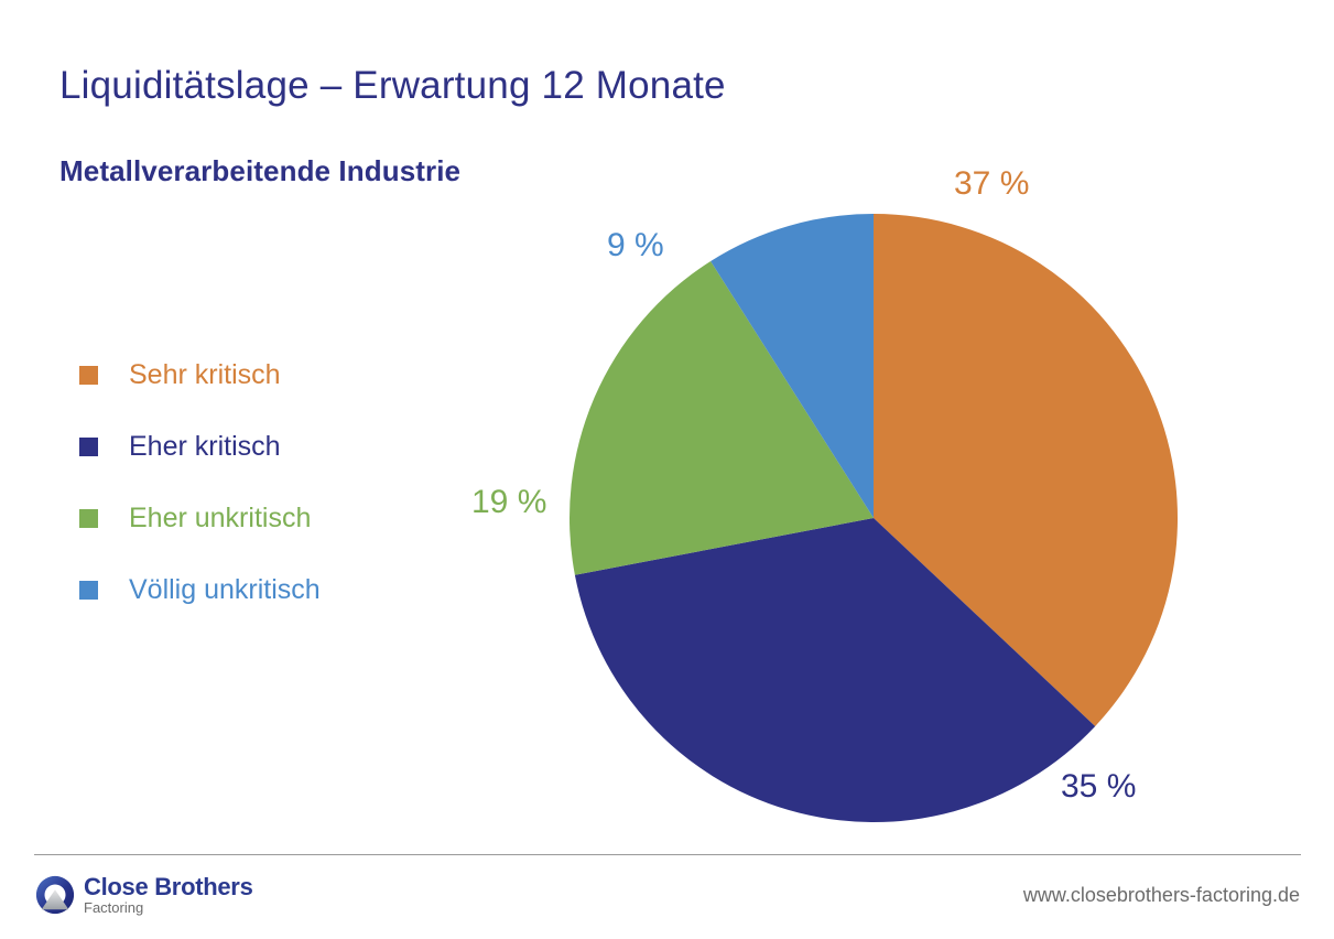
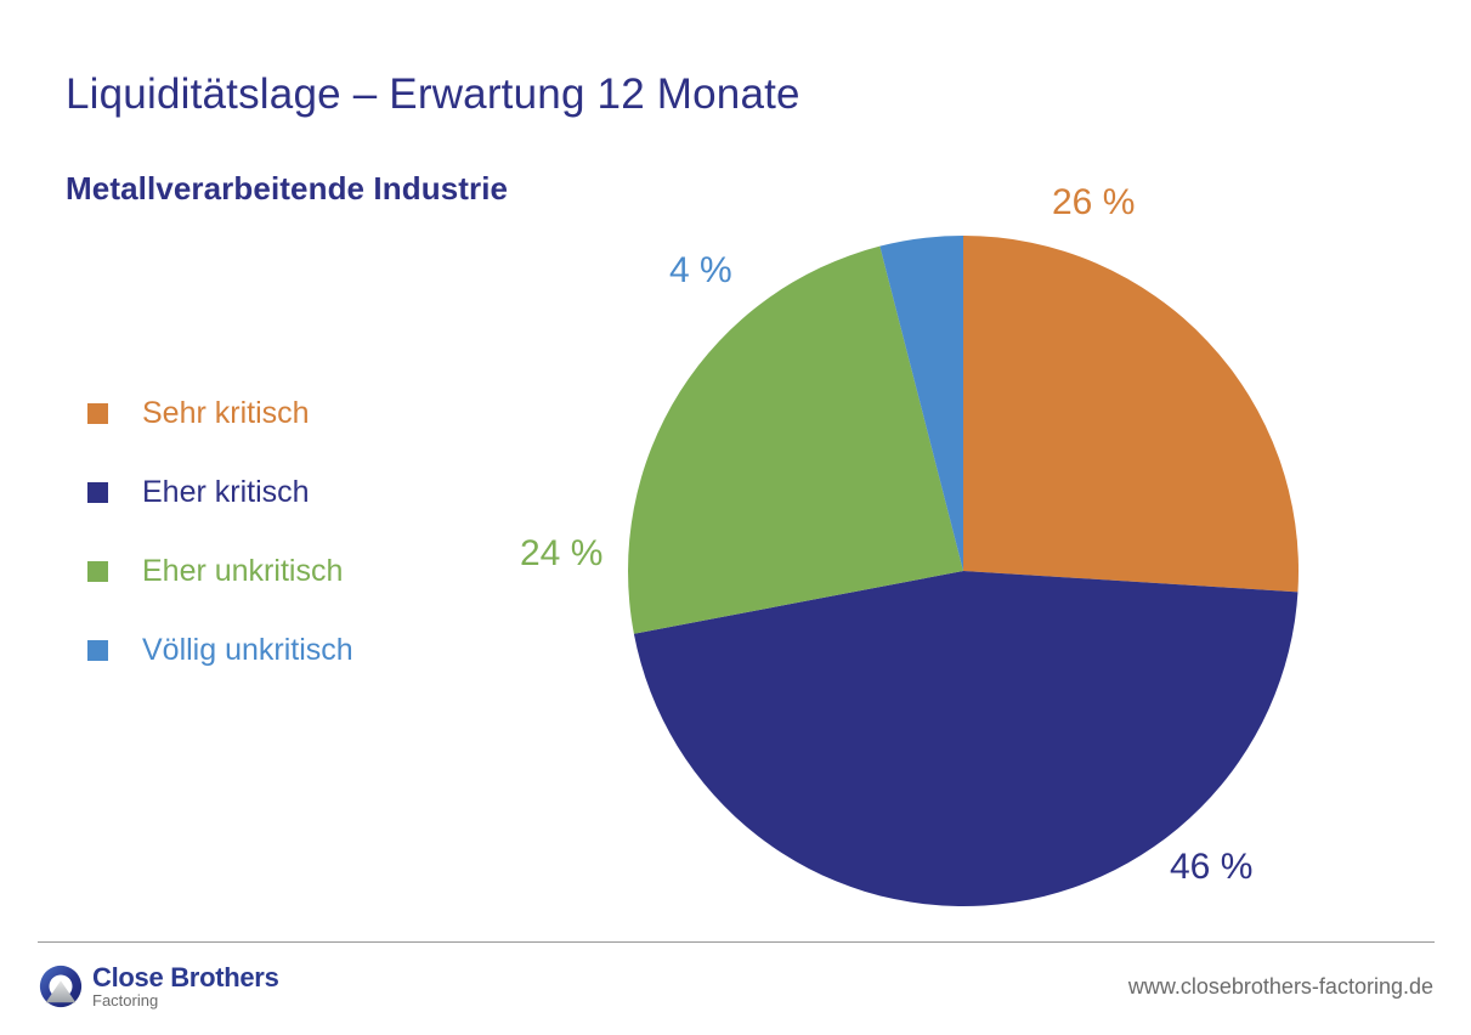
Sehr kritisch: 37 -> 26
Eher kritisch: 35 -> 46
Eher unkritisch: 19 -> 24
Völlig unkritisch: 9 -> 4
